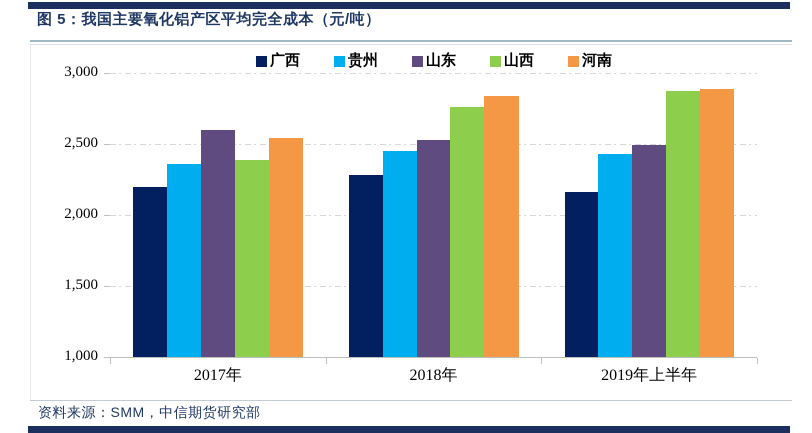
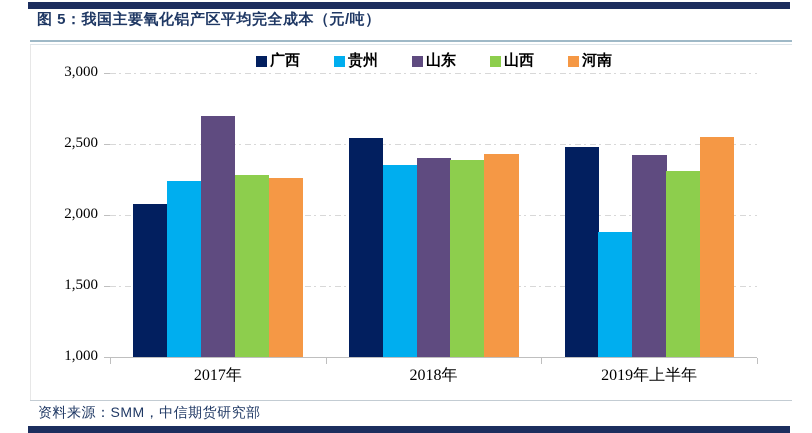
广西/2017年: 2200 -> 2080
贵州/2017年: 2360 -> 2240
山东/2017年: 2600 -> 2700
山西/2017年: 2390 -> 2280
河南/2017年: 2540 -> 2260
广西/2018年: 2280 -> 2540
贵州/2018年: 2450 -> 2350
山东/2018年: 2530 -> 2400
山西/2018年: 2760 -> 2390
河南/2018年: 2840 -> 2430
广西/2019年上半年: 2160 -> 2480
贵州/2019年上半年: 2430 -> 1880
山东/2019年上半年: 2490 -> 2420
山西/2019年上半年: 2870 -> 2310
河南/2019年上半年: 2890 -> 2550
